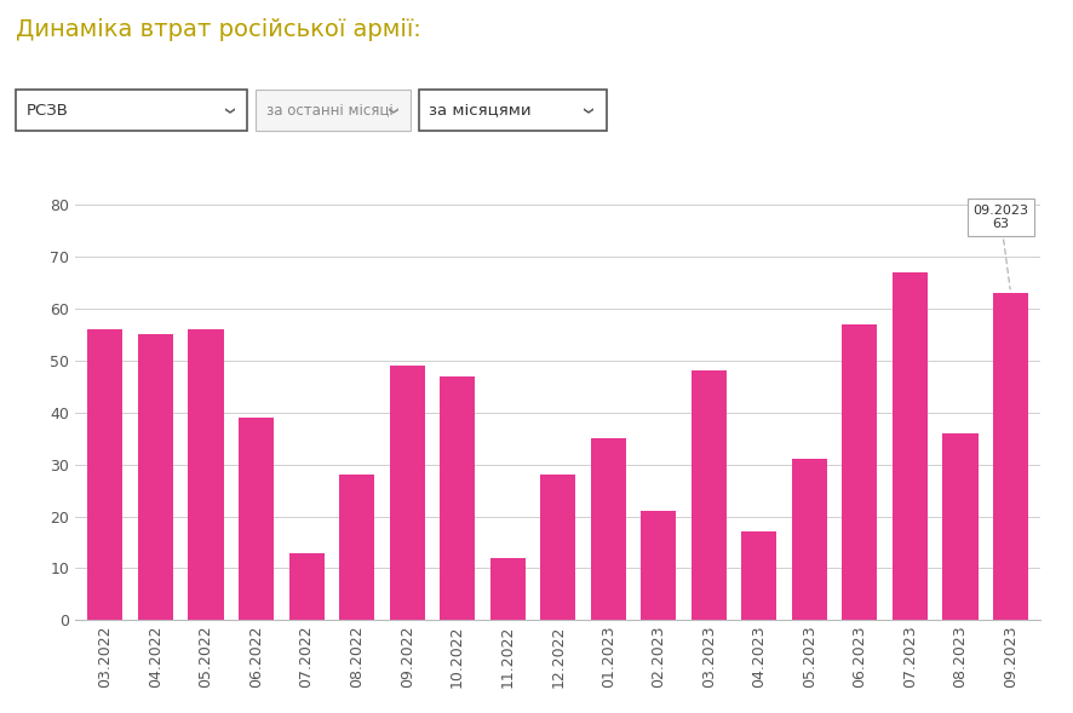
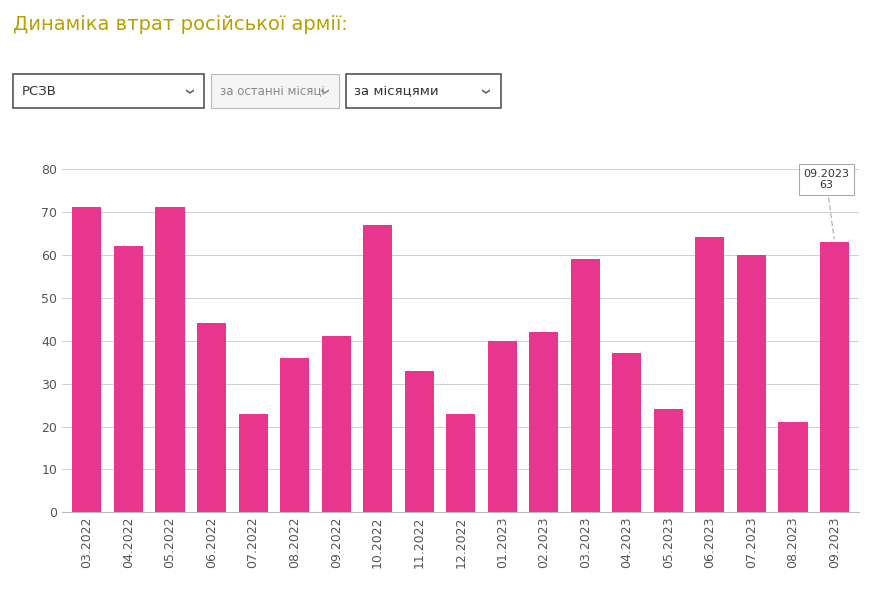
03.2022: 56 -> 71
04.2022: 55 -> 62
05.2022: 56 -> 71
06.2022: 39 -> 44
07.2022: 13 -> 23
08.2022: 28 -> 36
09.2022: 49 -> 41
10.2022: 47 -> 67
11.2022: 12 -> 33
12.2022: 28 -> 23
01.2023: 35 -> 40
02.2023: 21 -> 42
03.2023: 48 -> 59
04.2023: 17 -> 37
05.2023: 31 -> 24
06.2023: 57 -> 64
07.2023: 67 -> 60
08.2023: 36 -> 21
